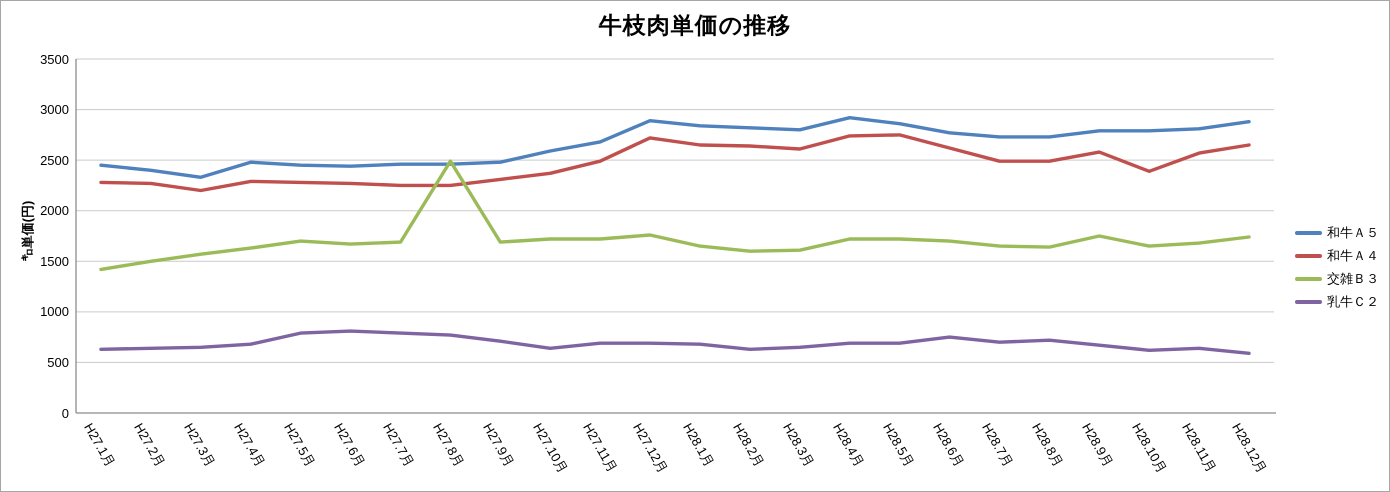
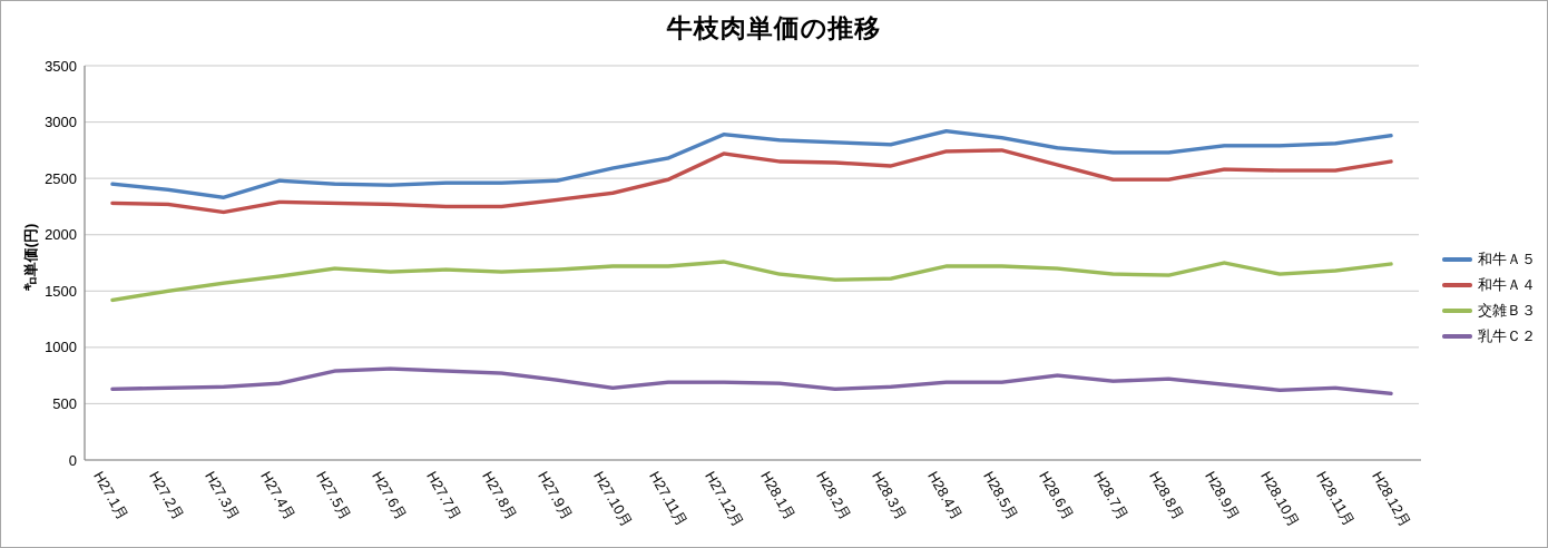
交雑Ｂ３/H27.8月: 2490 -> 1670
和牛Ａ４/H28.10月: 2390 -> 2570
